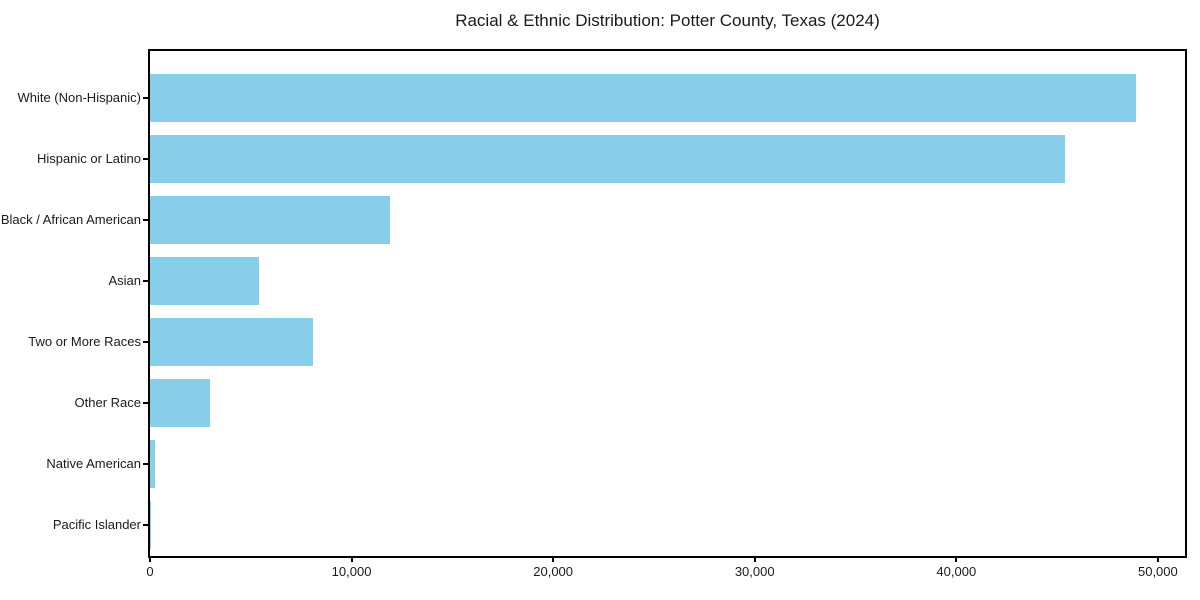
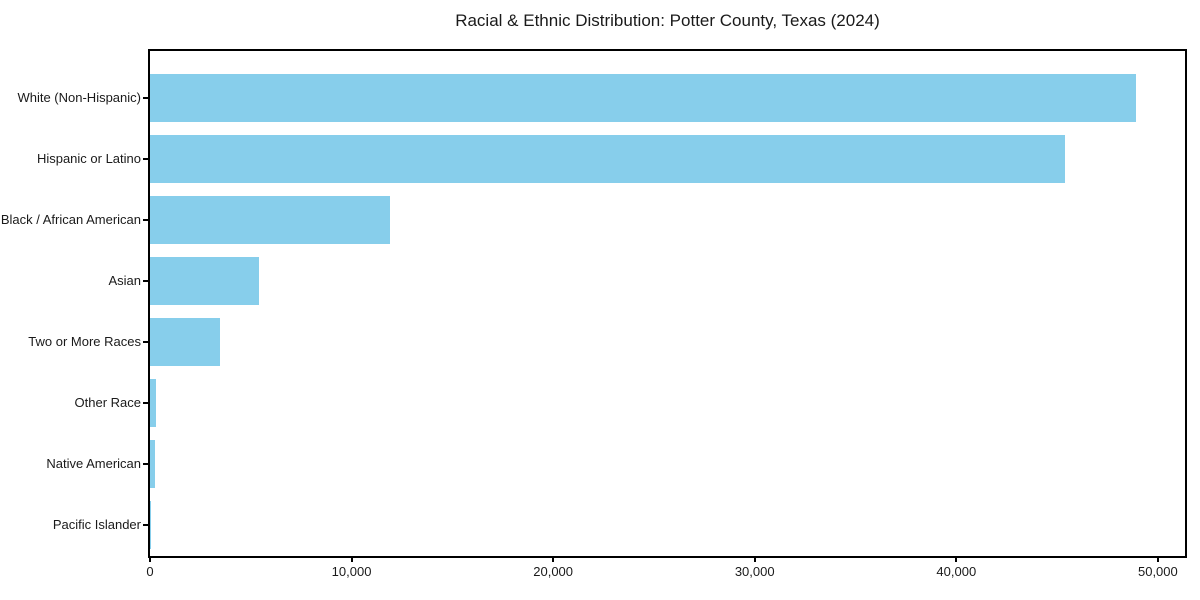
Two or More Races: 8100 -> 3500
Other Race: 3000 -> 300
